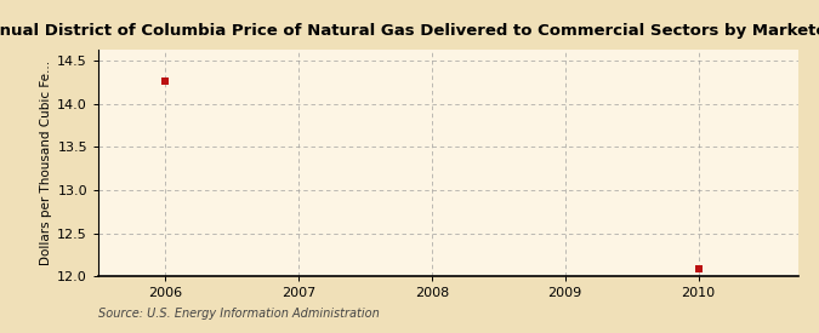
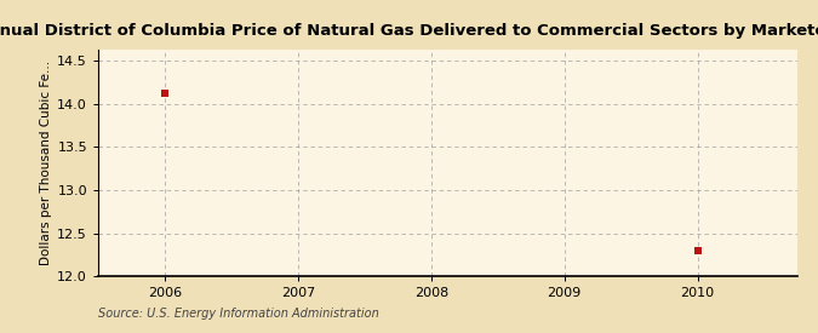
2006: 14.26 -> 14.12
2010: 12.09 -> 12.30
